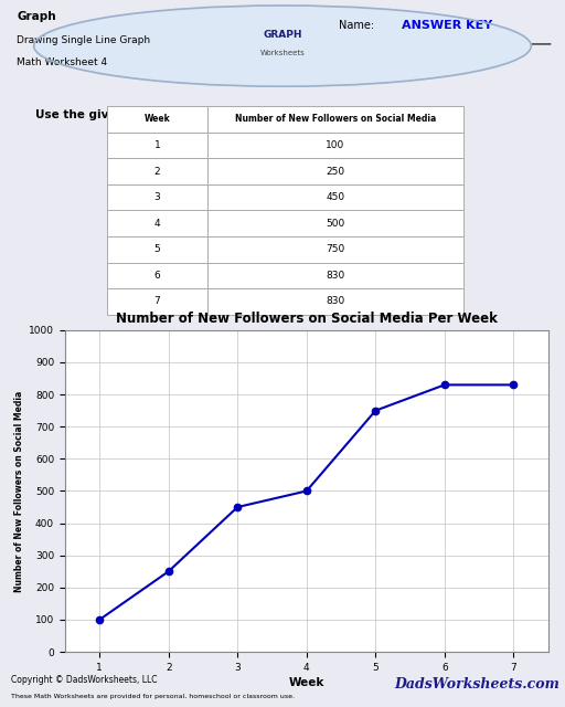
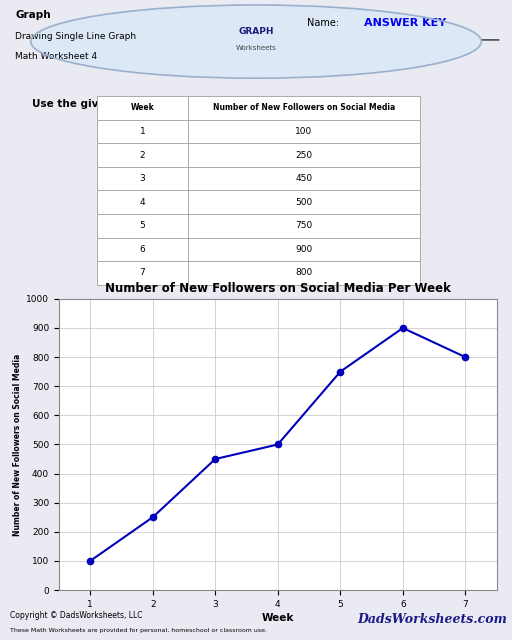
6: 830 -> 900
7: 830 -> 800
